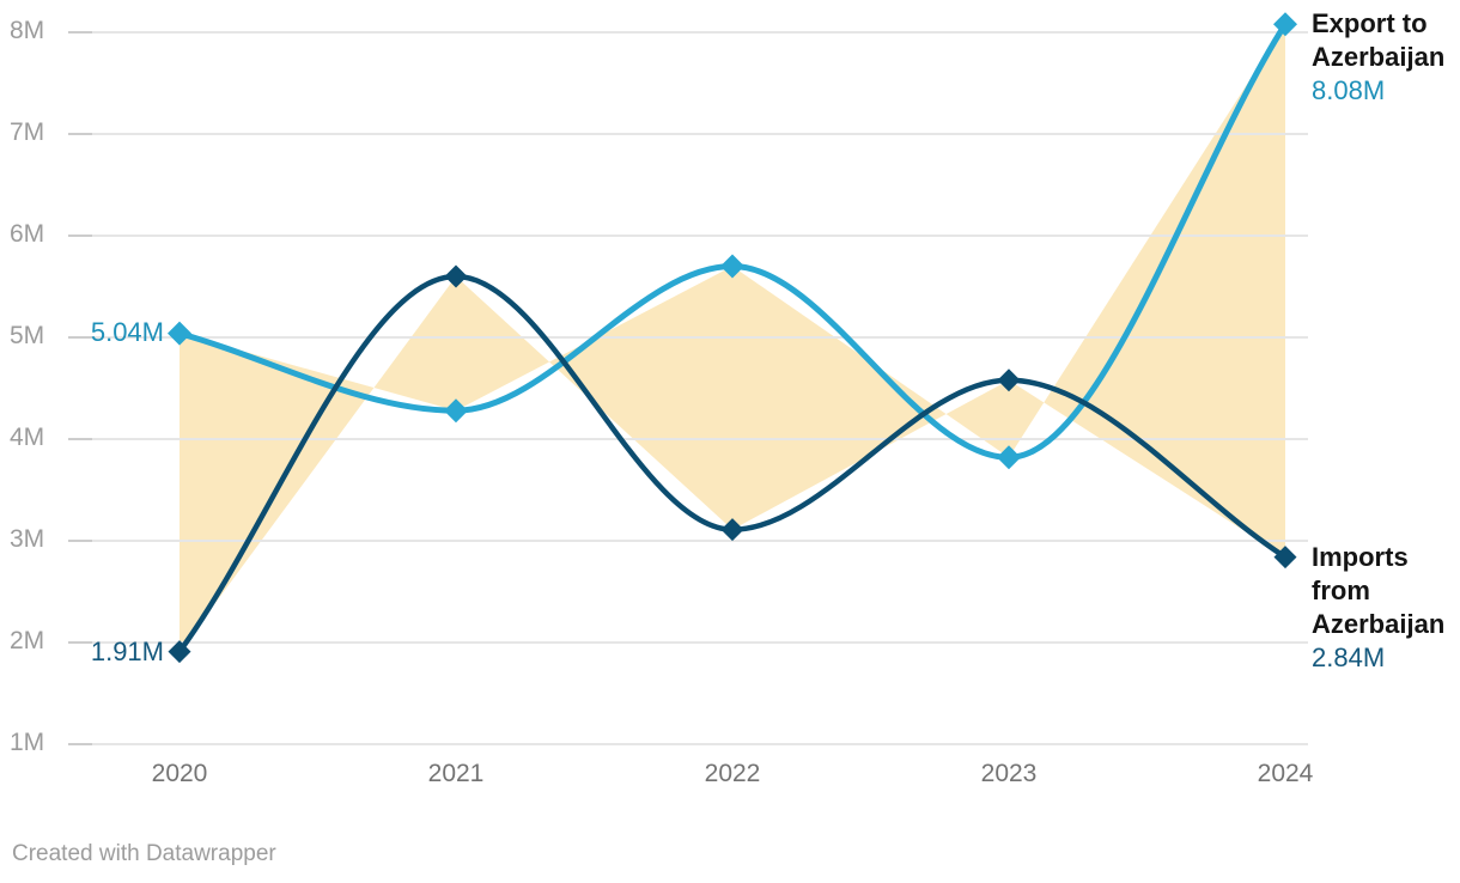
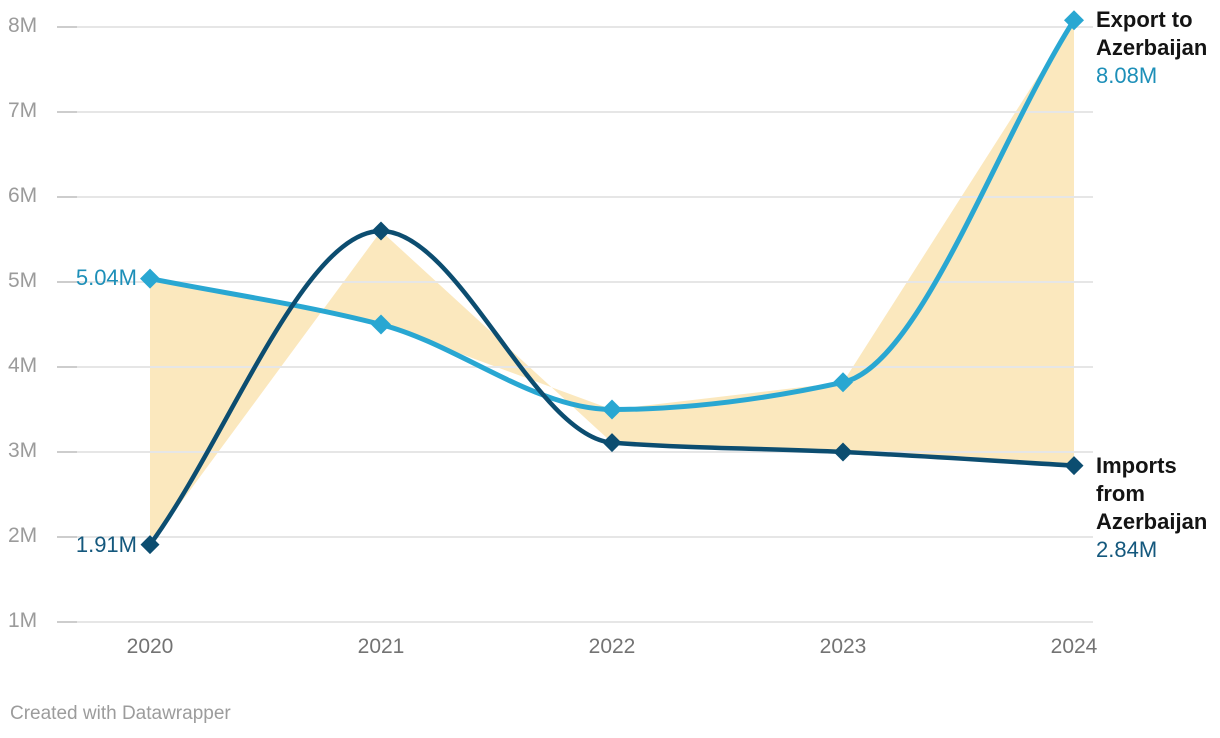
Export to Azerbaijan/2021: 4.3M -> 4.5M
Export to Azerbaijan/2022: 5.7M -> 3.5M
Imports from Azerbaijan/2023: 4.6M -> 3.0M
